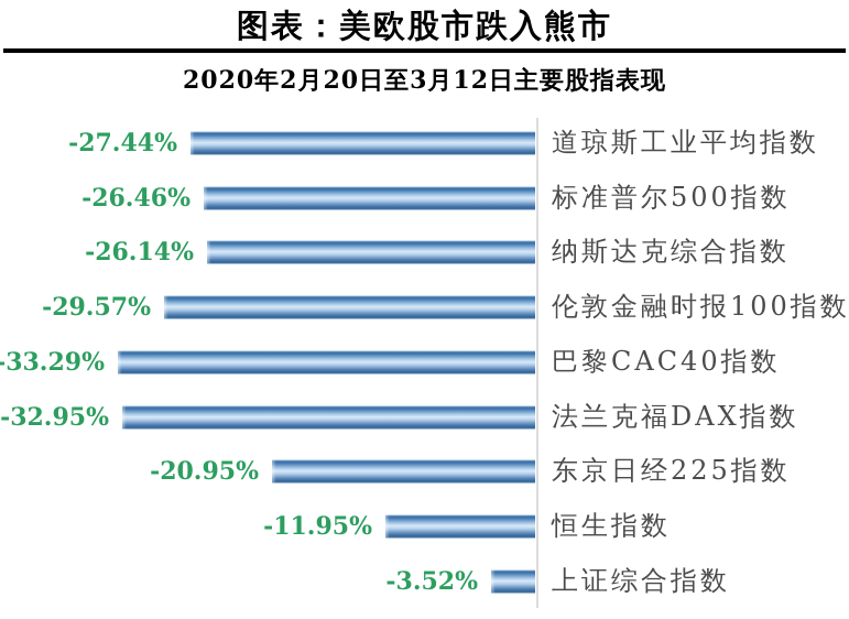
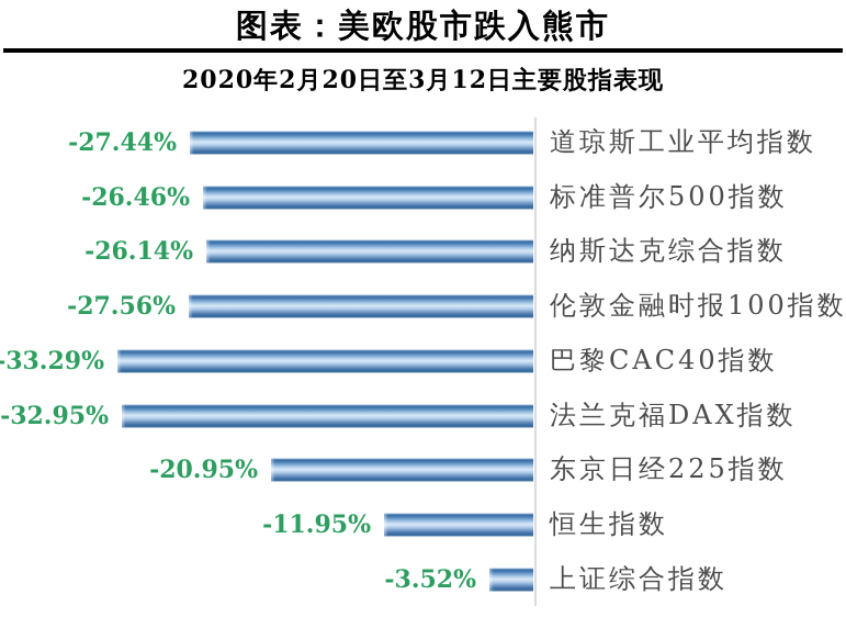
伦敦金融时报100指数: -29.57% -> -27.56%
